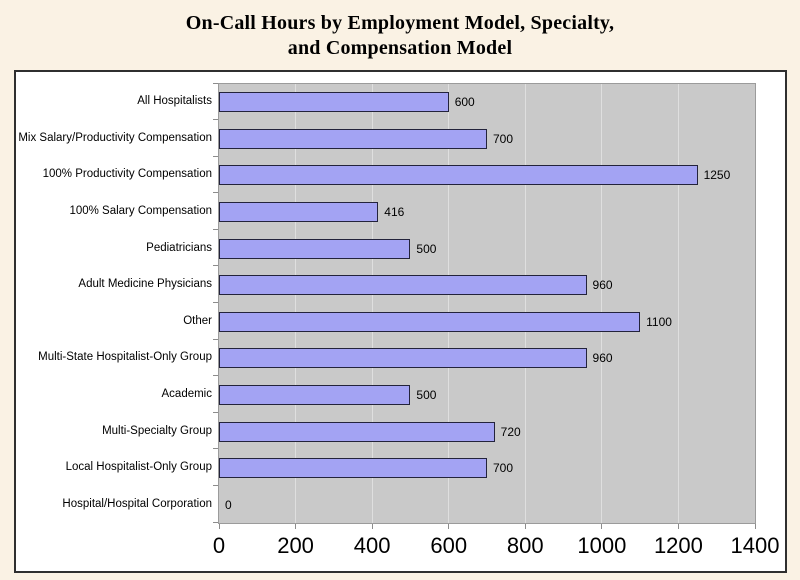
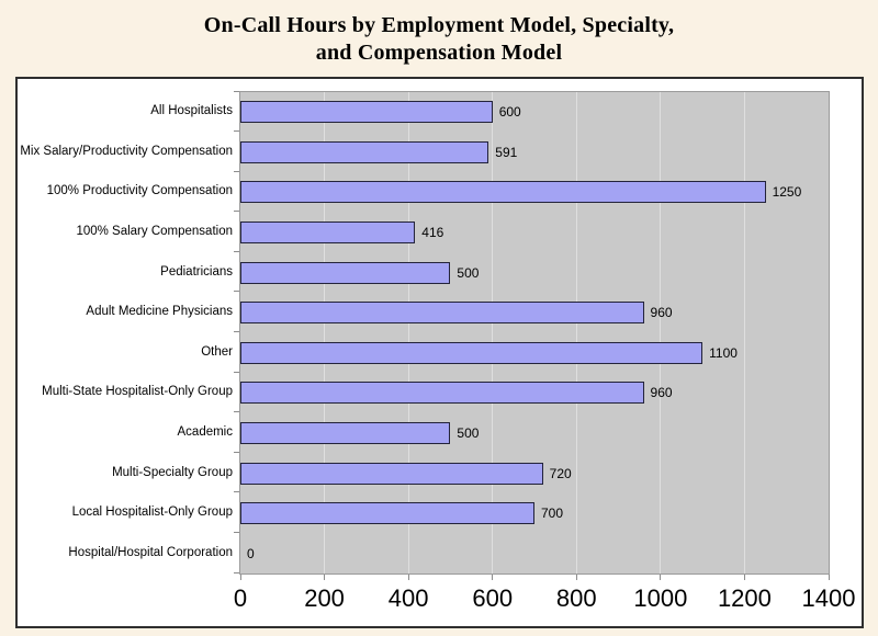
Mix Salary/Productivity Compensation: 700 -> 591
